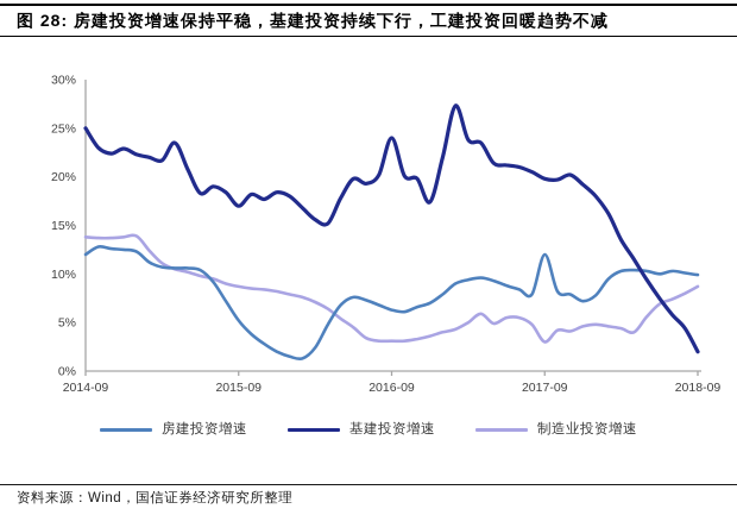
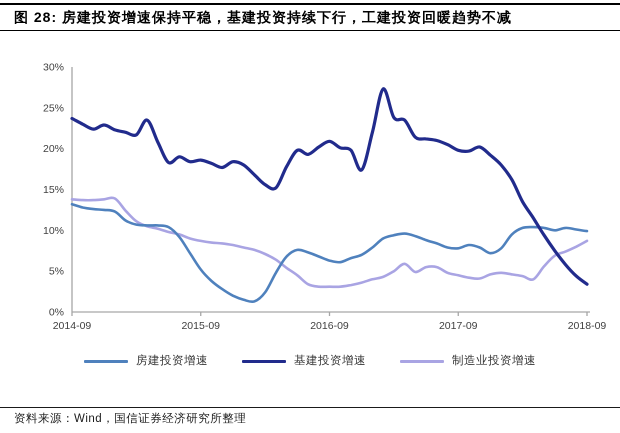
房建投资增速/2014-09: 12% -> 13%
基建投资增速/2014-09: 25% -> 24%
基建投资增速/2015-09: 17% -> 19%
基建投资增速/2016-09: 24% -> 21%
房建投资增速/2017-09: 12% -> 8%
制造业投资增速/2017-09: 3% -> 4%
基建投资增速/2018-09: 2% -> 3%
